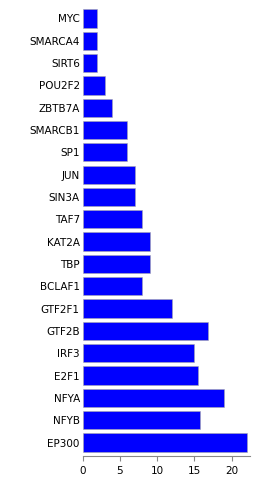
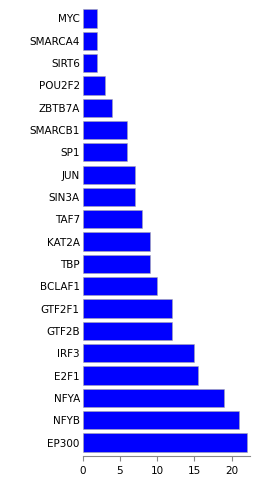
BCLAF1: 8.0 -> 10.0
GTF2B: 16.8 -> 12.0
NFYB: 15.8 -> 21.0
